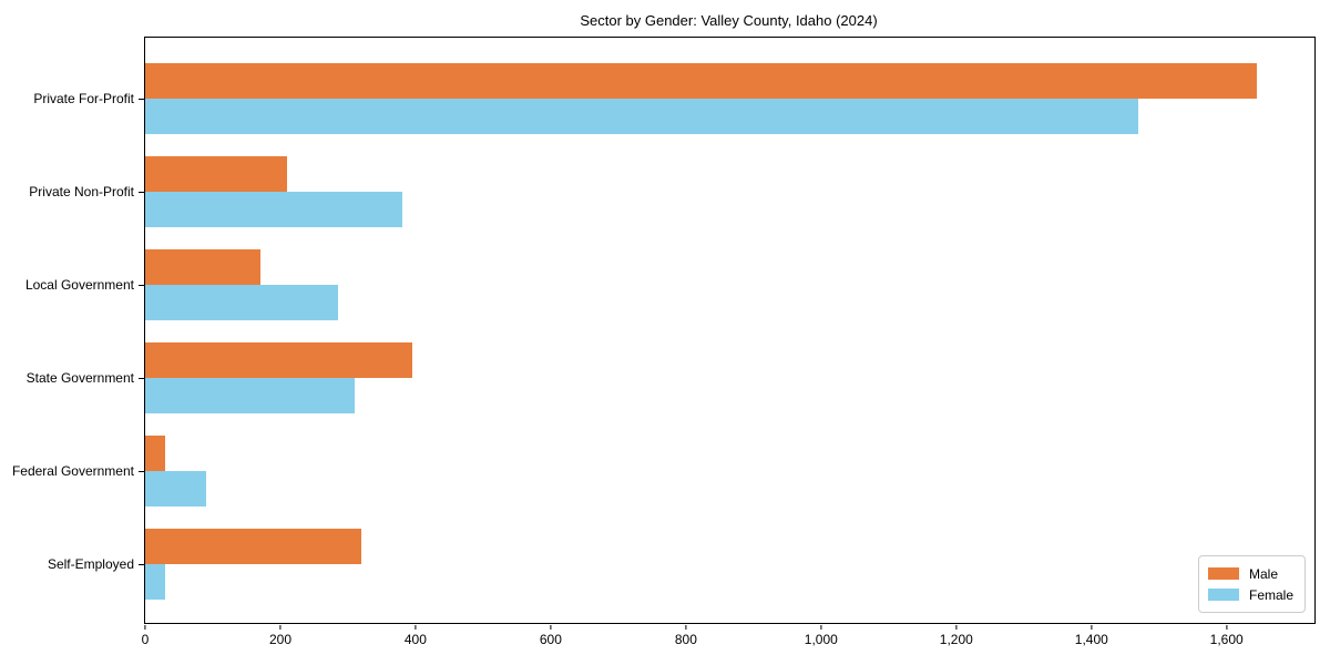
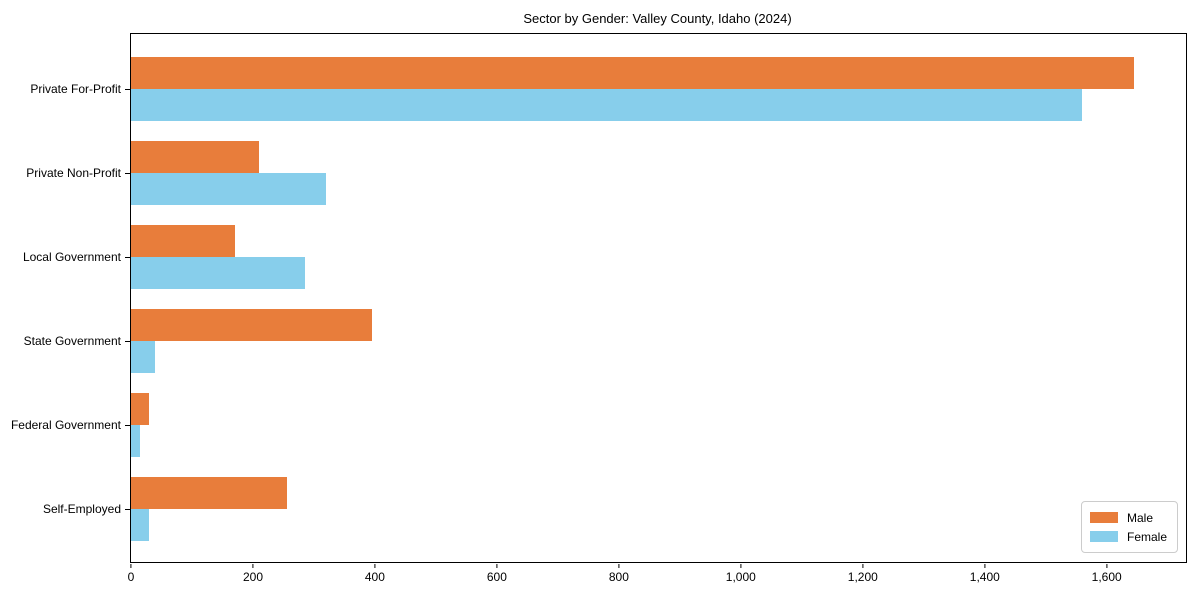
Female/Private For-Profit: 1470 -> 1560
Female/Private Non-Profit: 380 -> 320
Female/State Government: 310 -> 40
Female/Federal Government: 90 -> 20
Male/Self-Employed: 320 -> 260
